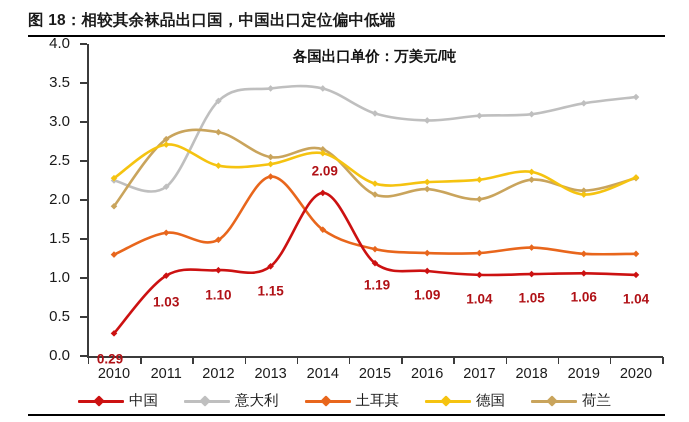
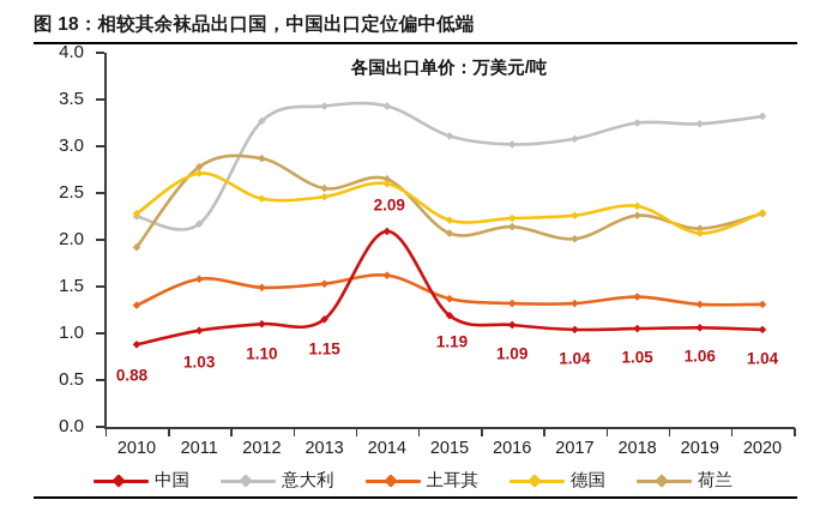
中国/2010: 0.29 -> 0.88
土耳其/2013: 2.3 -> 1.5
意大利/2018: 3.1 -> 3.2
